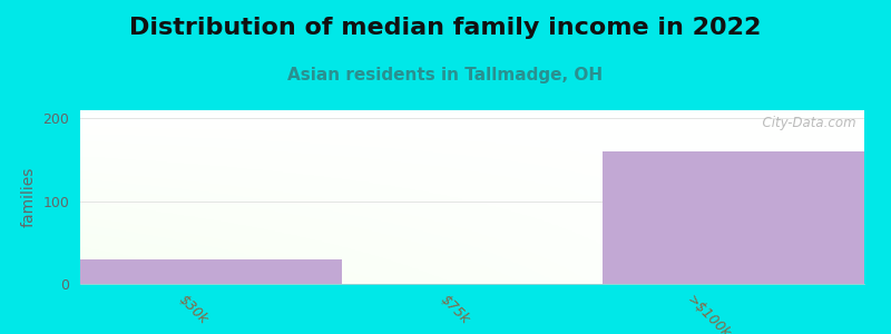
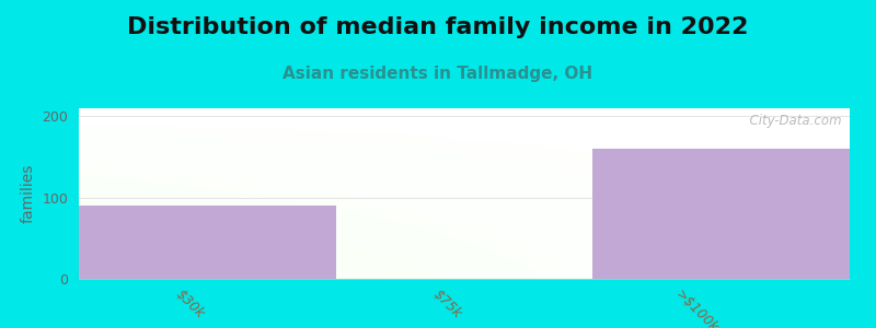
$30k: 30 -> 90
